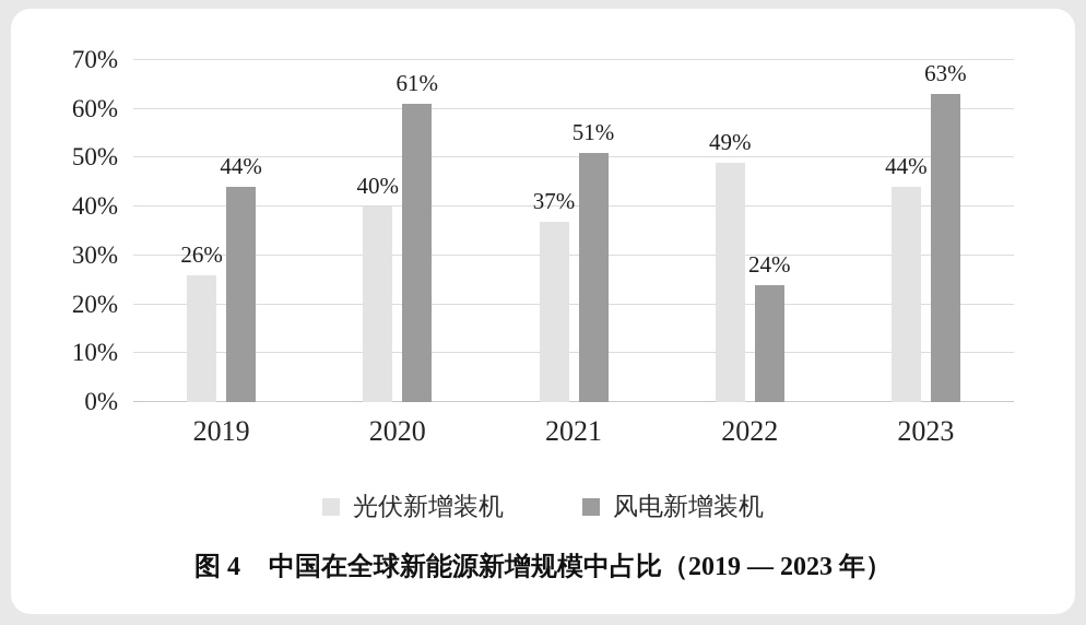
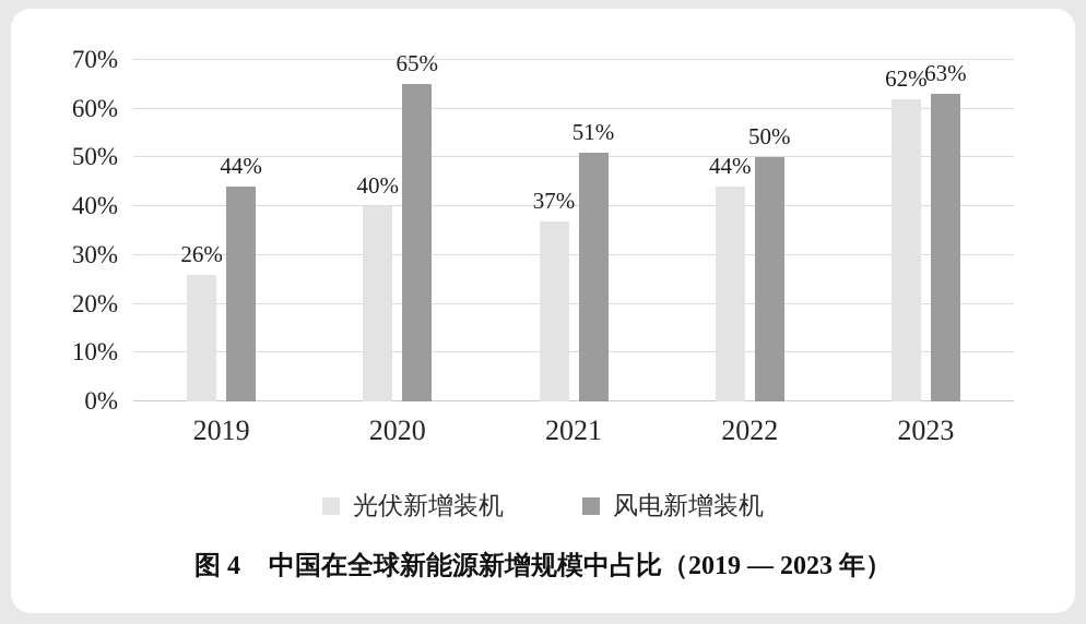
风电新增装机/2020: 61% -> 65%
光伏新增装机/2022: 49% -> 44%
风电新增装机/2022: 24% -> 50%
光伏新增装机/2023: 44% -> 62%
